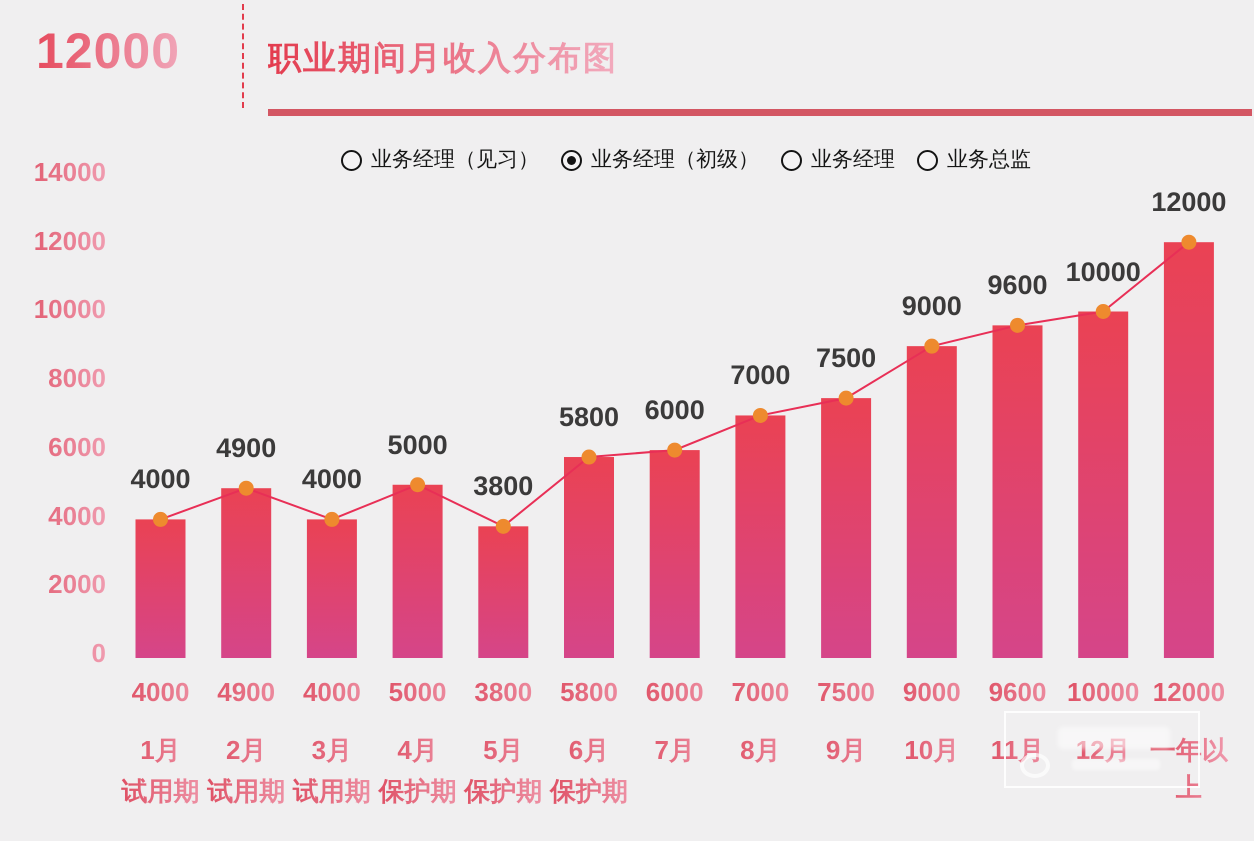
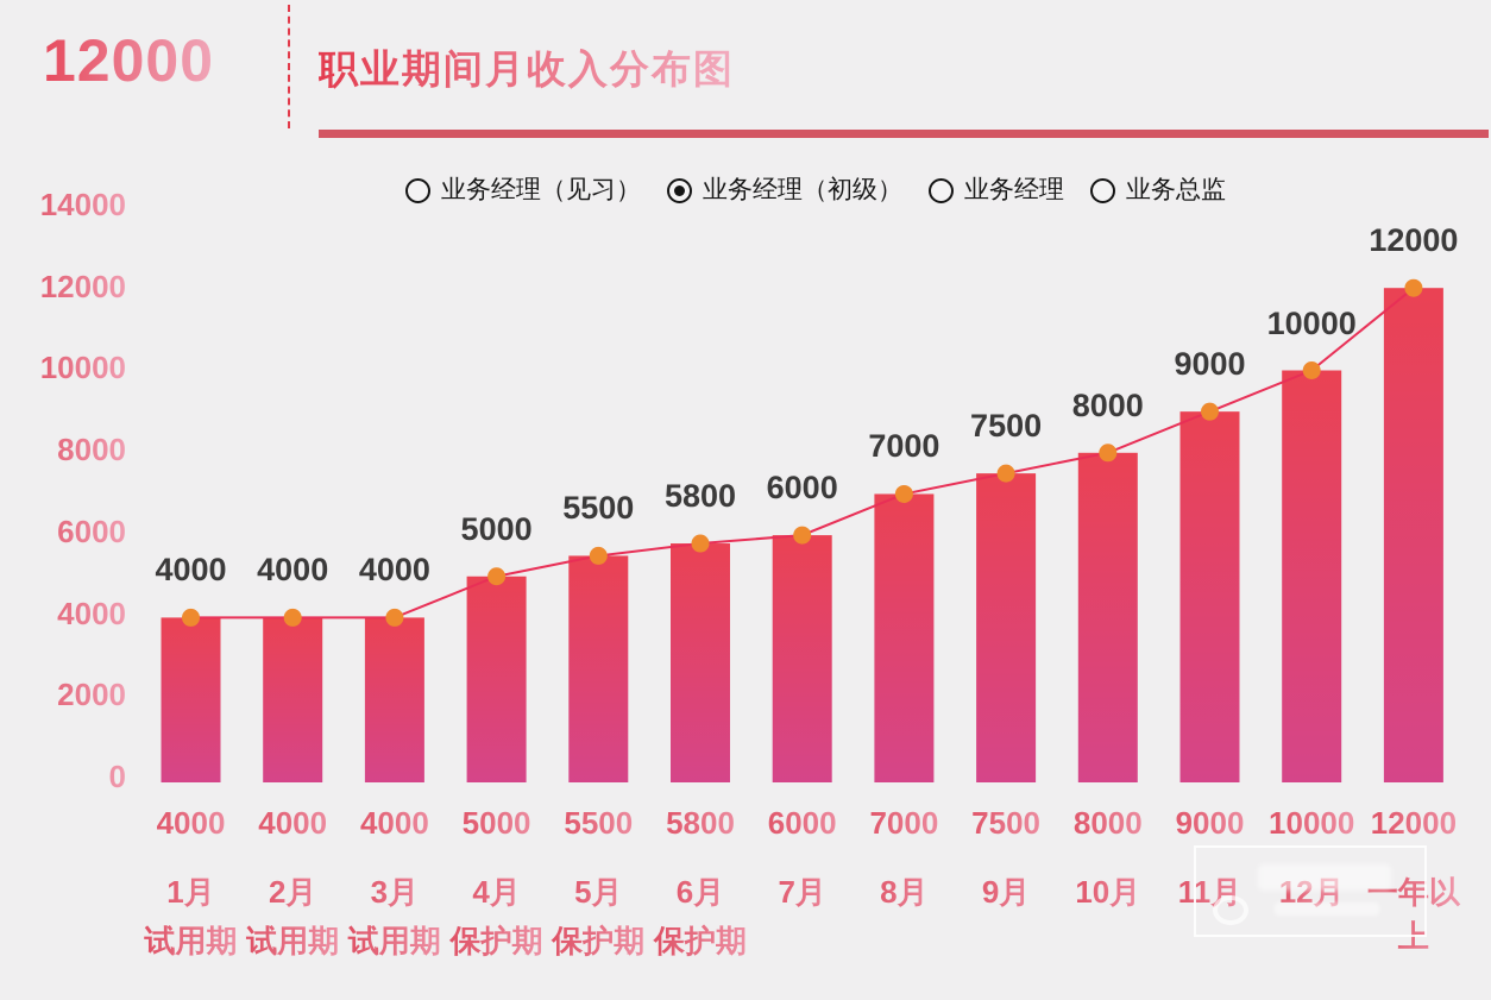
2月: 4900 -> 4000
5月: 3800 -> 5500
10月: 9000 -> 8000
11月: 9600 -> 9000
